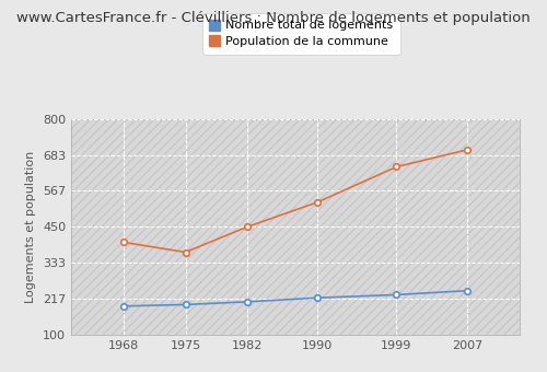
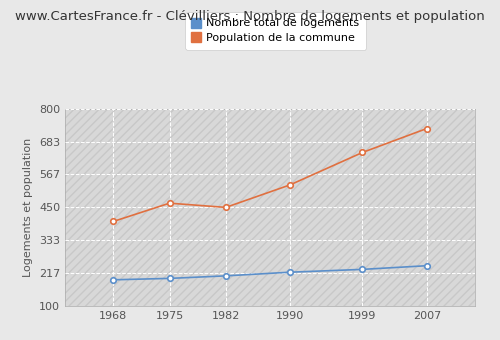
Population de la commune/1975: 368 -> 465
Population de la commune/2007: 700 -> 730
